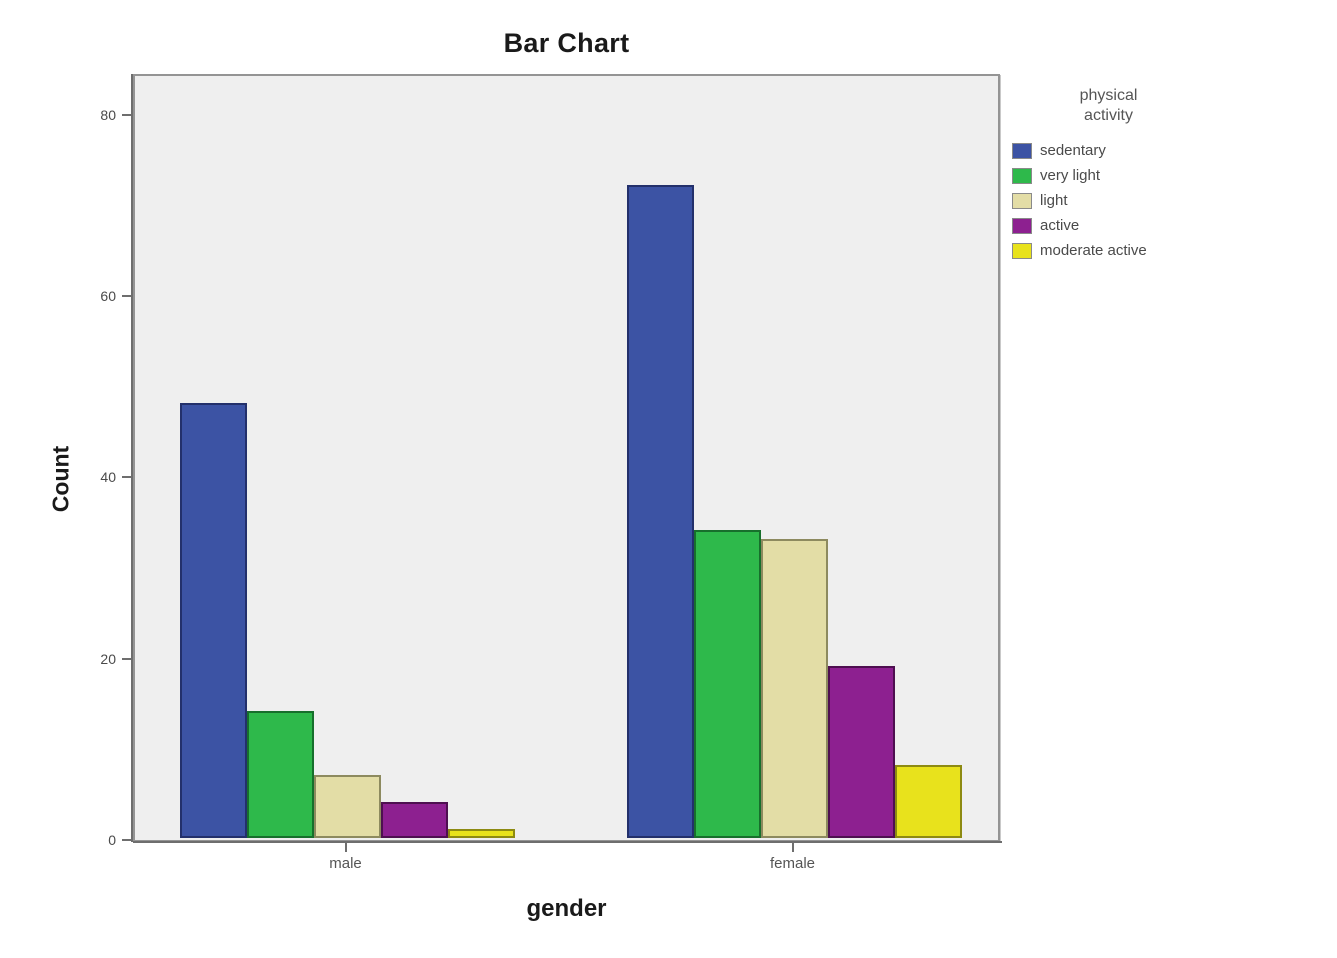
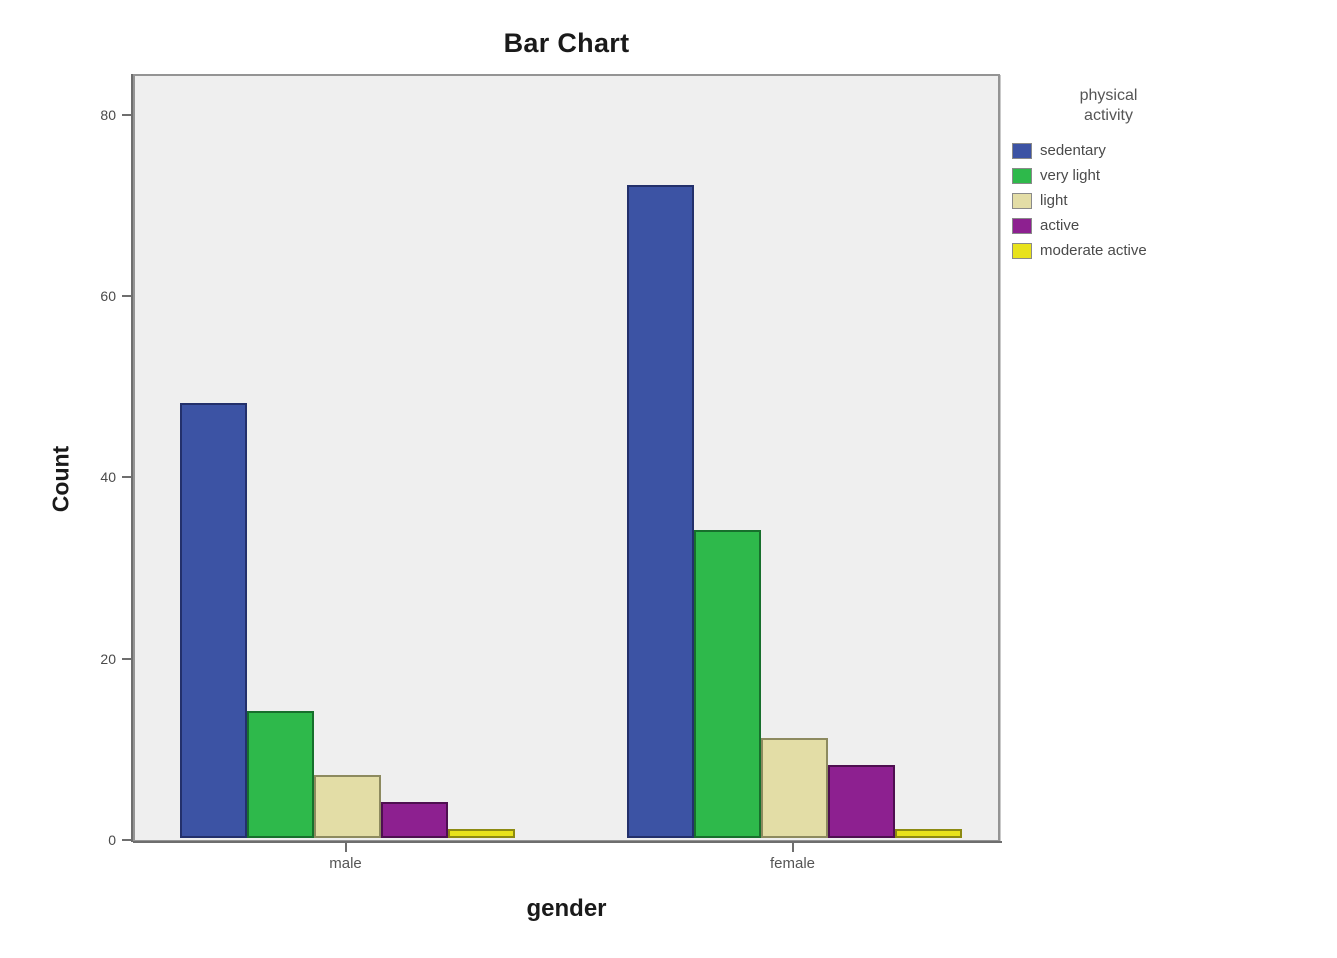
light/female: 33 -> 11
active/female: 19 -> 8
moderate active/female: 8 -> 1
